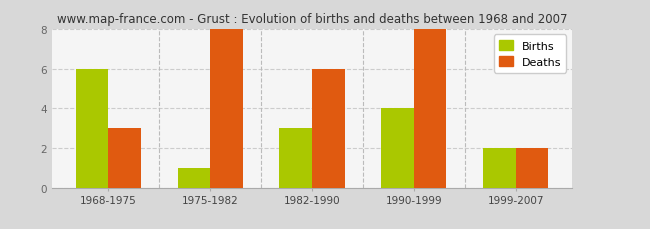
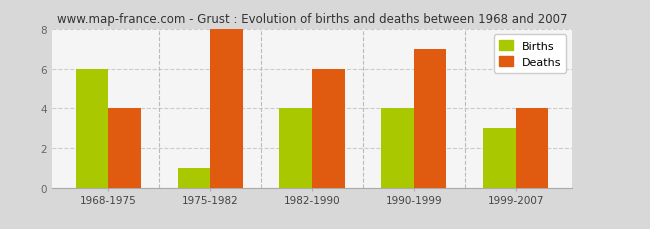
Deaths/1968-1975: 3 -> 4
Births/1982-1990: 3 -> 4
Deaths/1990-1999: 8 -> 7
Births/1999-2007: 2 -> 3
Deaths/1999-2007: 2 -> 4
